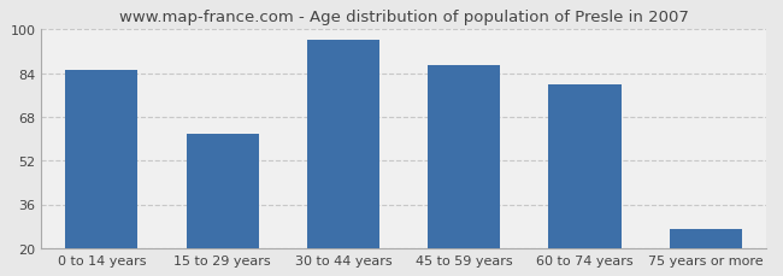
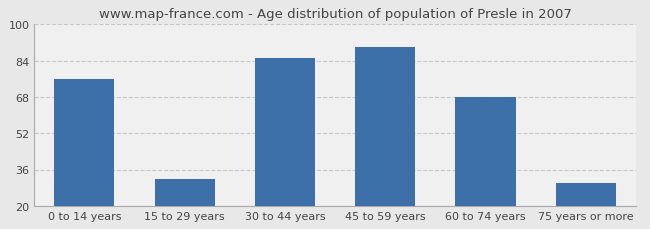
0 to 14 years: 85 -> 76
15 to 29 years: 62 -> 32
30 to 44 years: 96 -> 85
45 to 59 years: 87 -> 90
60 to 74 years: 80 -> 68
75 years or more: 27 -> 30
